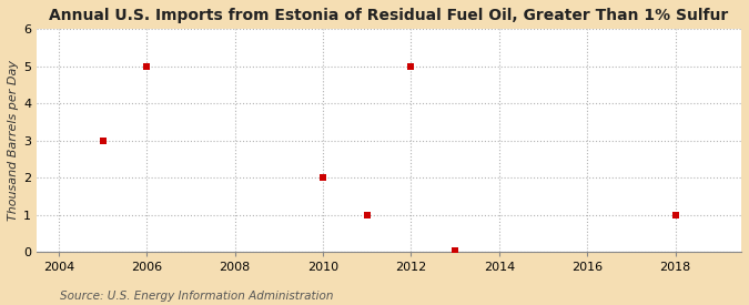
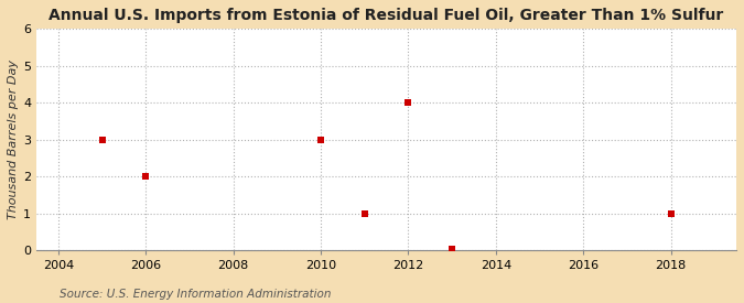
2006: 5.00 -> 2.00
2010: 2.00 -> 3.00
2012: 5.00 -> 4.00
